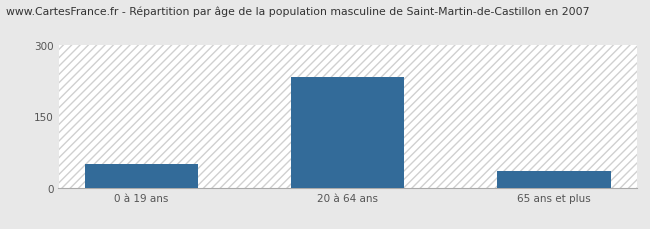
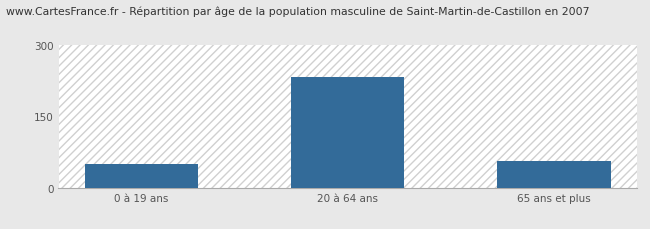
65 ans et plus: 35 -> 55
